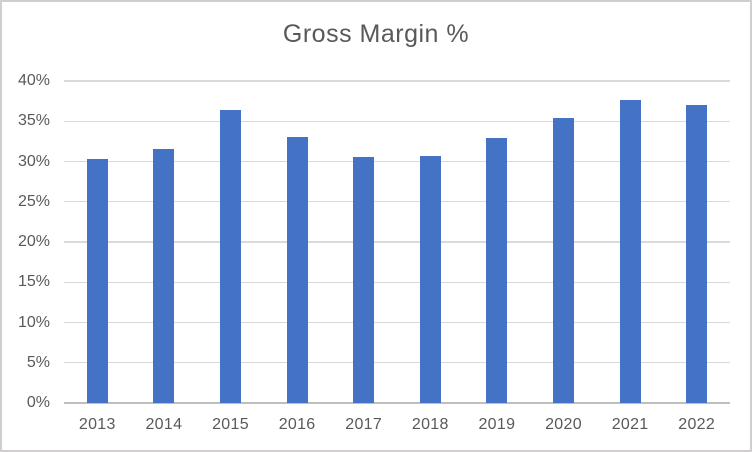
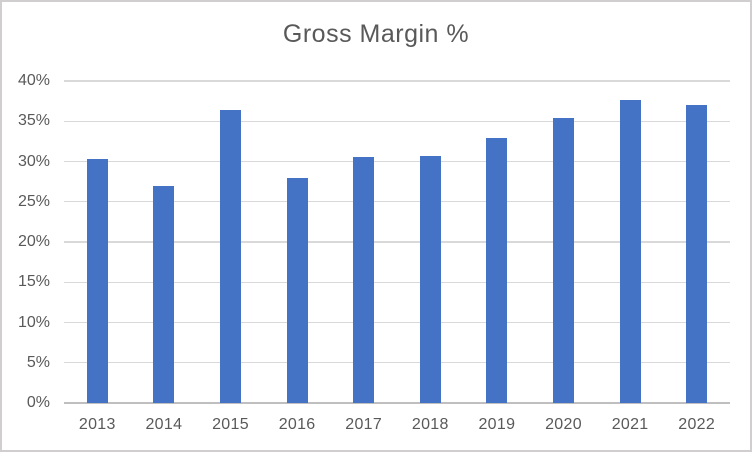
2014: 32% -> 27%
2016: 33% -> 28%
